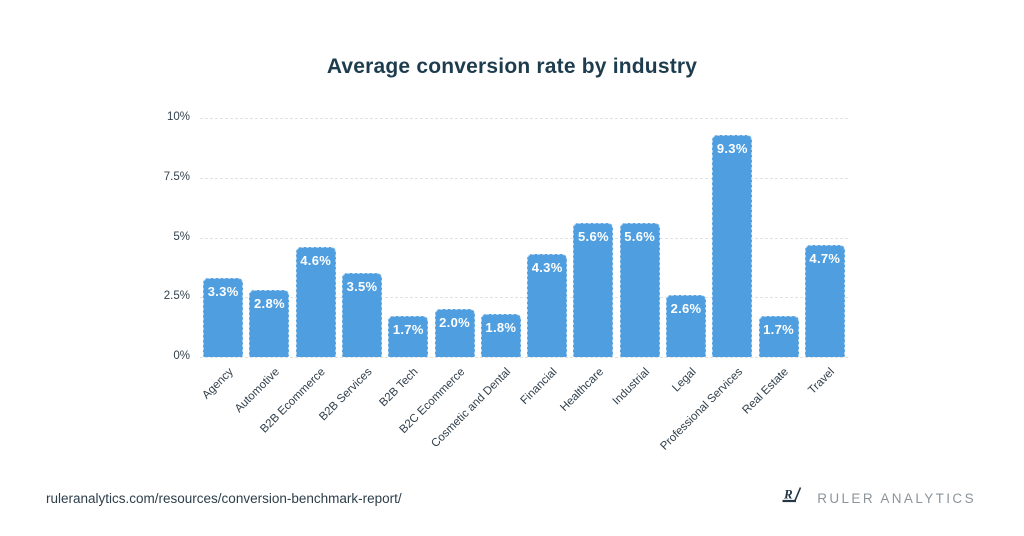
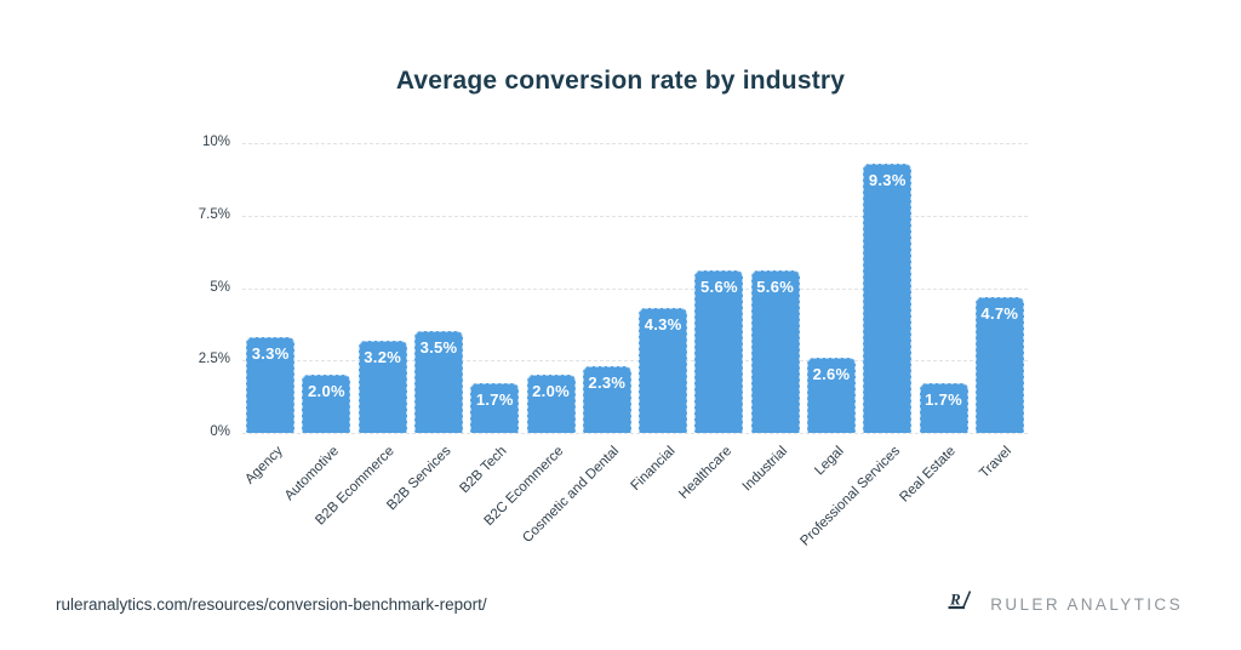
Automotive: 2.8% -> 2.0%
B2B Ecommerce: 4.6% -> 3.2%
Cosmetic and Dental: 1.8% -> 2.3%
